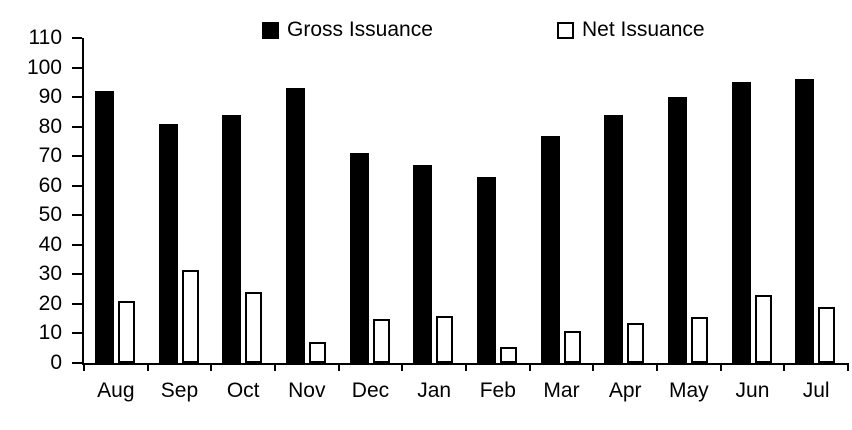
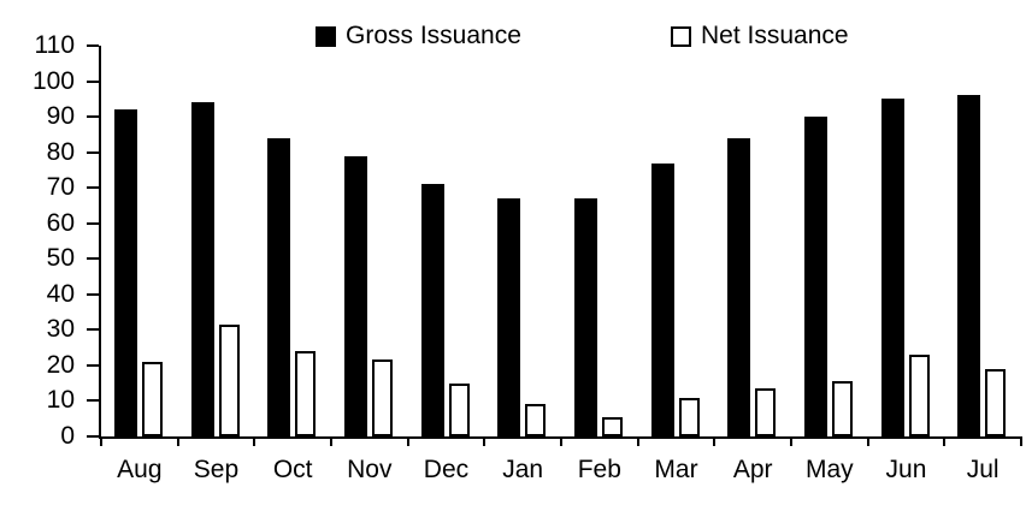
Gross Issuance/Sep: 81 -> 94
Gross Issuance/Nov: 93 -> 79
Net Issuance/Nov: 7 -> 22
Net Issuance/Jan: 16 -> 9
Gross Issuance/Feb: 63 -> 67
